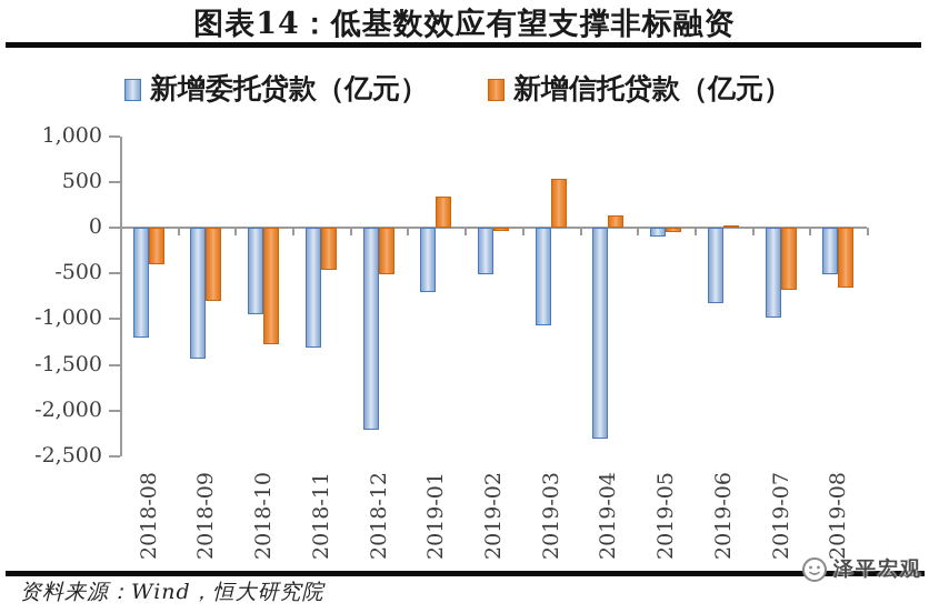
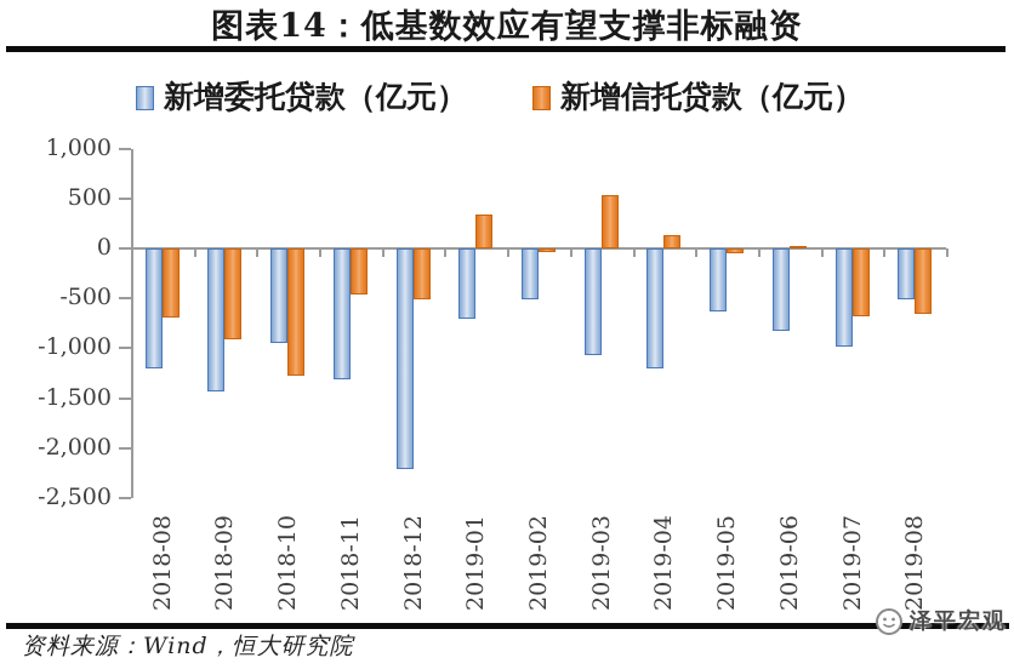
新增信托贷款（亿元）/2018-08: -400 -> -700
新增信托贷款（亿元）/2018-09: -800 -> -900
新增委托贷款（亿元）/2019-04: -2300 -> -1200
新增委托贷款（亿元）/2019-05: -100 -> -600
